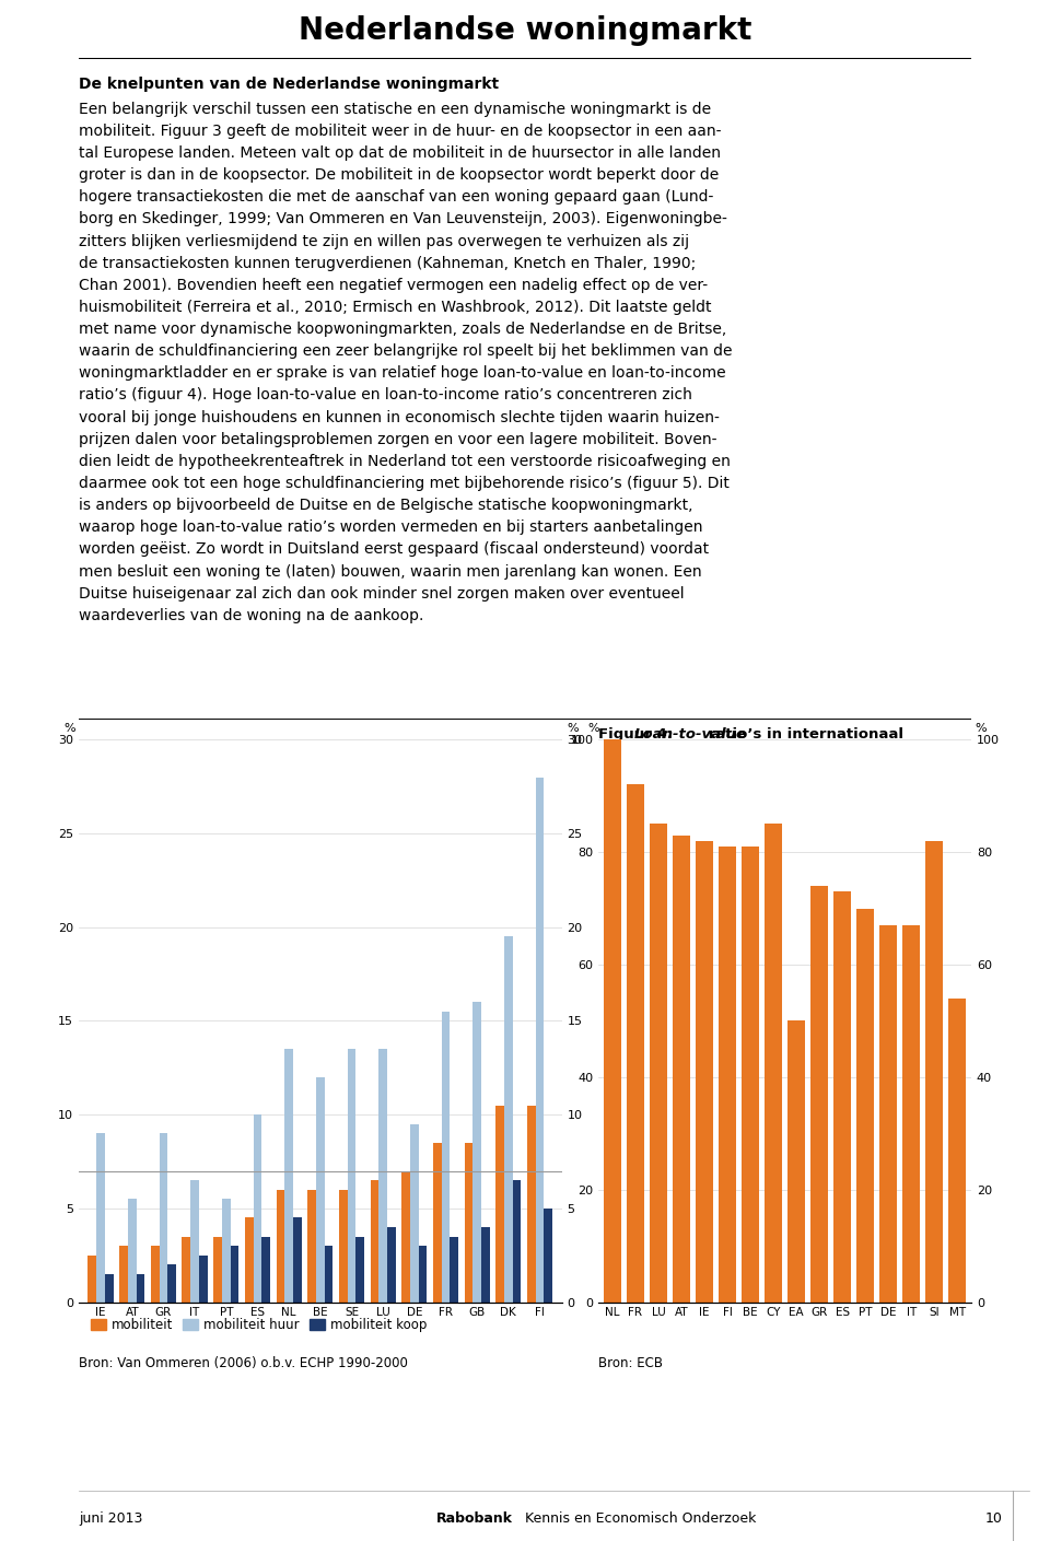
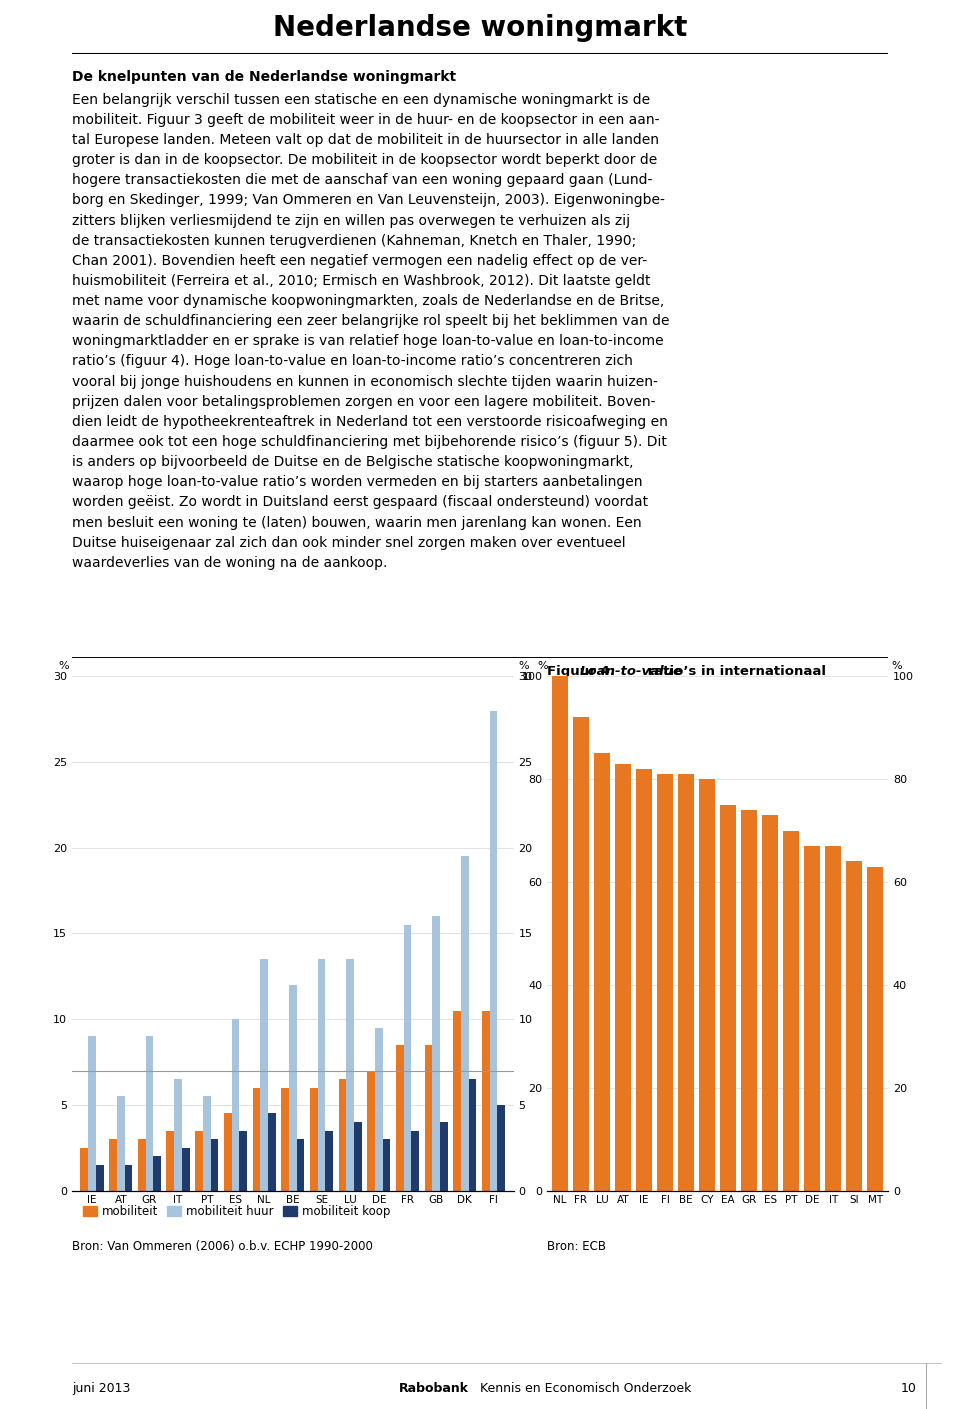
CY: 85 -> 80
EA: 50 -> 75
SI: 82 -> 64
MT: 54 -> 63
